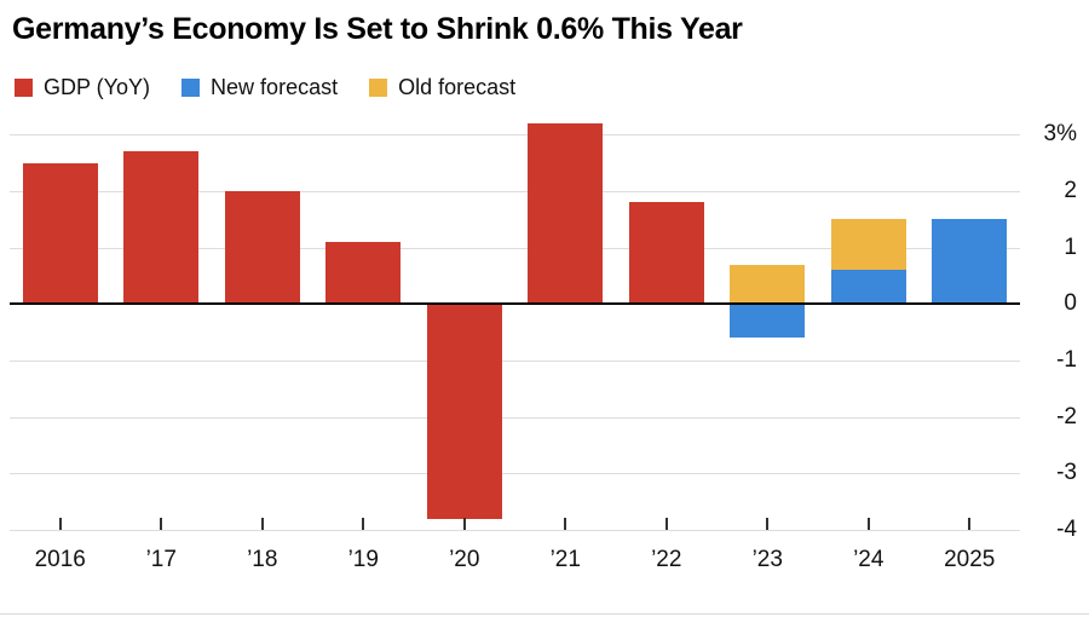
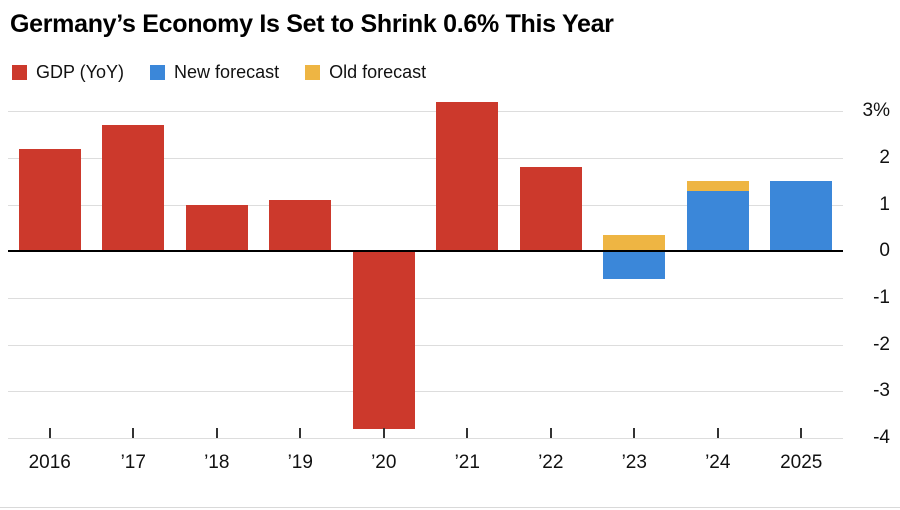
GDP (YoY)/2016: 2.5% -> 2.2%
GDP (YoY)/’18: 2.0% -> 1.0%
Old forecast/’23: 0.7% -> 0.3%
New forecast/’24: 0.6% -> 1.3%
